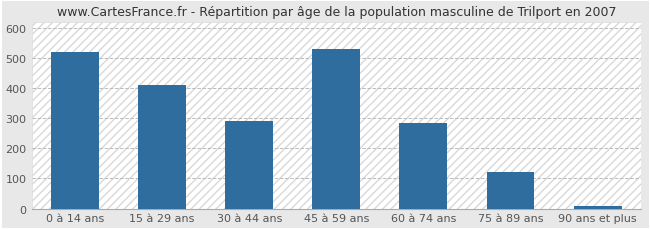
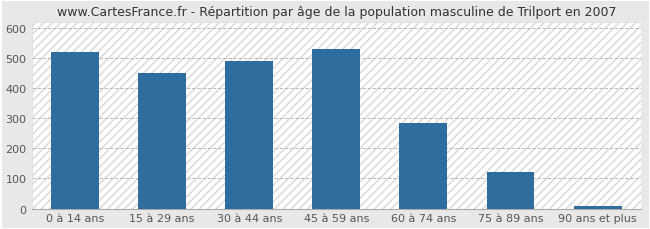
15 à 29 ans: 410 -> 449
30 à 44 ans: 290 -> 489
